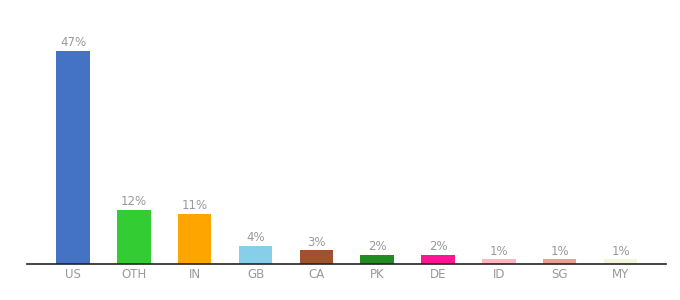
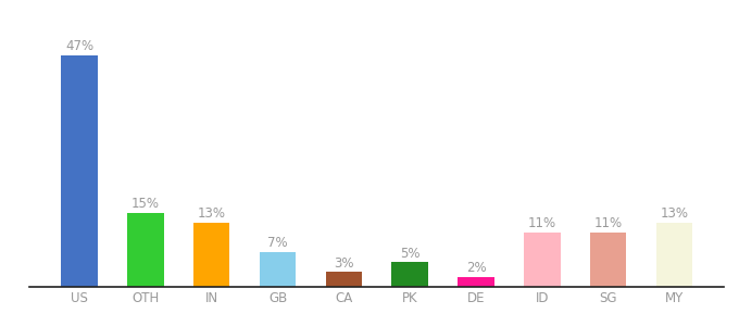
OTH: 12% -> 15%
IN: 11% -> 13%
GB: 4% -> 7%
PK: 2% -> 5%
ID: 1% -> 11%
SG: 1% -> 11%
MY: 1% -> 13%
